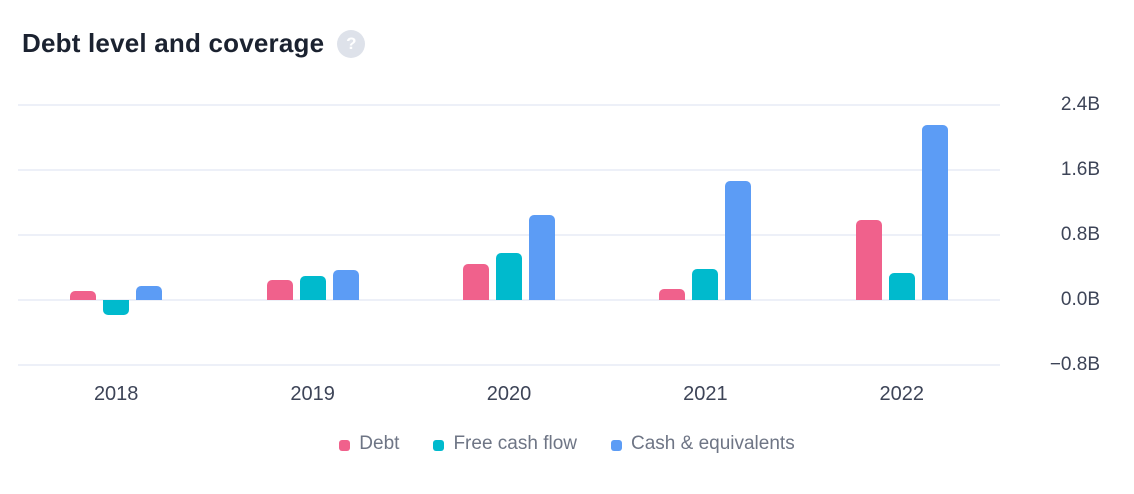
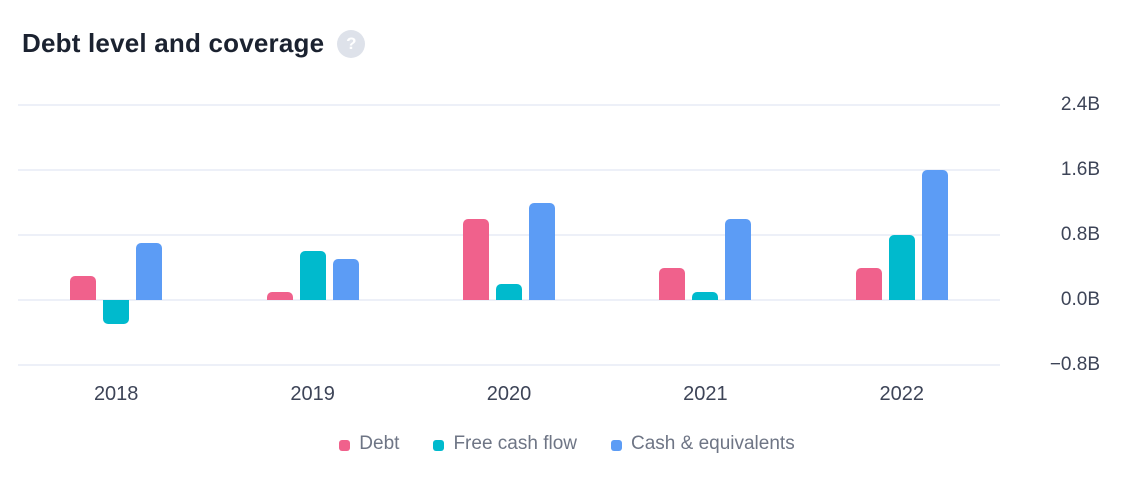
Debt/2018: 0.1B -> 0.3B
Free cash flow/2018: -0.2B -> -0.3B
Cash & equivalents/2018: 0.2B -> 0.7B
Debt/2019: 0.2B -> 0.1B
Free cash flow/2019: 0.3B -> 0.6B
Cash & equivalents/2019: 0.4B -> 0.5B
Debt/2020: 0.4B -> 1.0B
Free cash flow/2020: 0.6B -> 0.2B
Cash & equivalents/2020: 1.1B -> 1.2B
Debt/2021: 0.1B -> 0.4B
Free cash flow/2021: 0.4B -> 0.1B
Cash & equivalents/2021: 1.5B -> 1.0B
Debt/2022: 1.0B -> 0.4B
Free cash flow/2022: 0.3B -> 0.8B
Cash & equivalents/2022: 2.1B -> 1.6B
